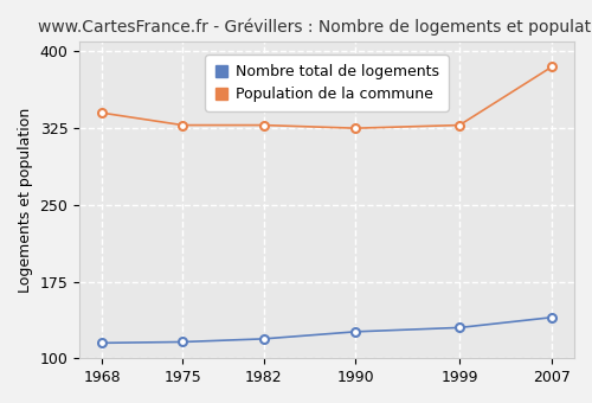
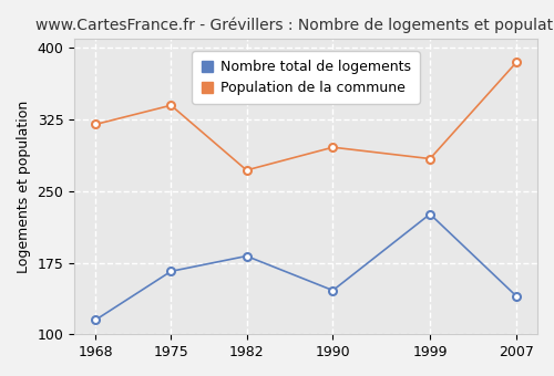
Population de la commune/1968: 340 -> 320
Nombre total de logements/1975: 116 -> 166
Population de la commune/1975: 328 -> 340
Nombre total de logements/1982: 119 -> 182
Population de la commune/1982: 328 -> 272
Nombre total de logements/1990: 126 -> 146
Population de la commune/1990: 325 -> 296
Nombre total de logements/1999: 130 -> 226
Population de la commune/1999: 328 -> 284
